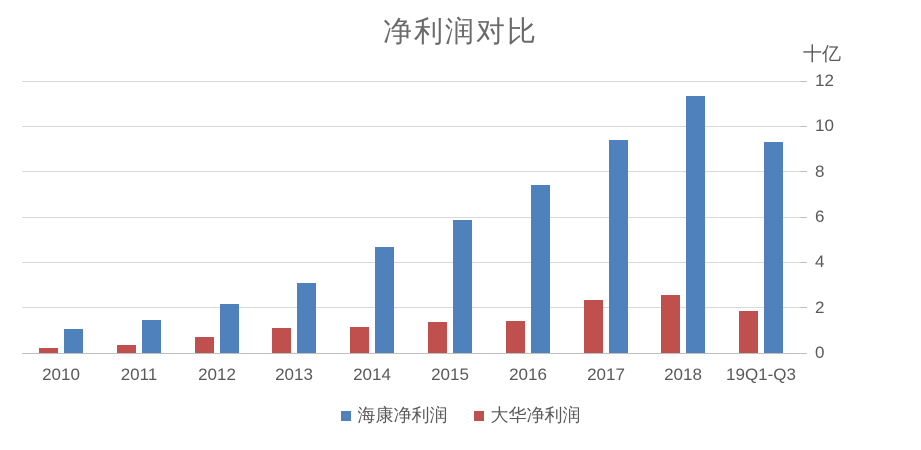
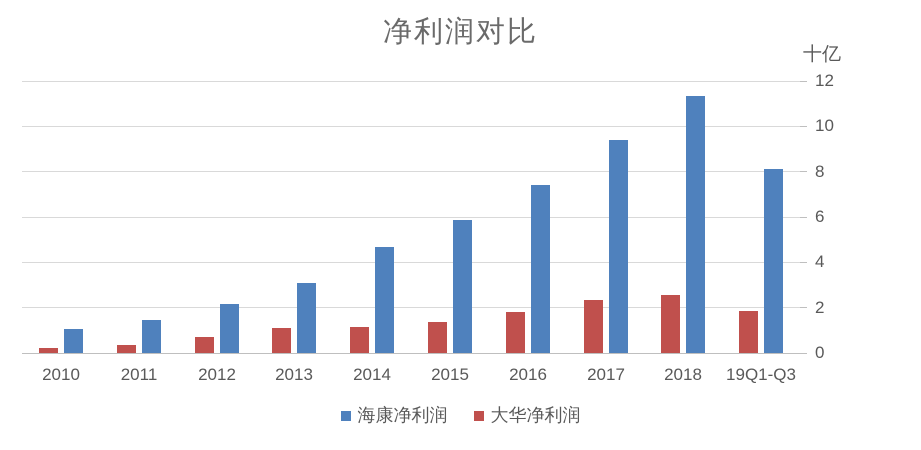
大华净利润/2016: 1.4 -> 1.8
海康净利润/19Q1-Q3: 9.3 -> 8.1
